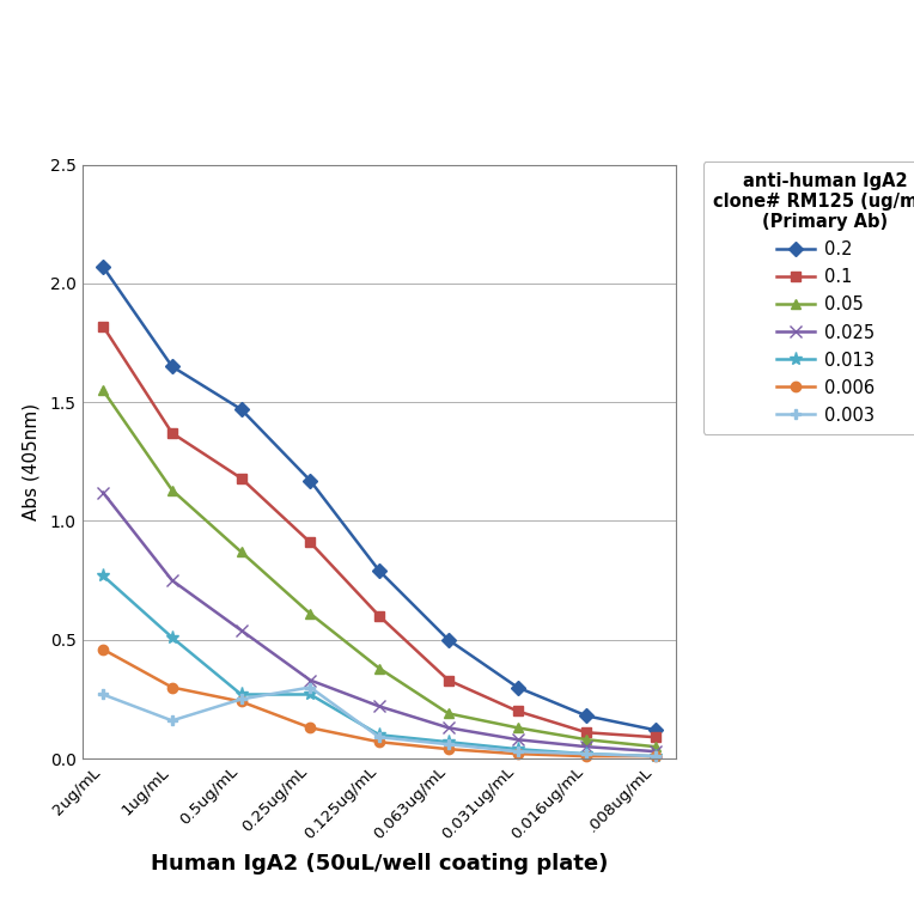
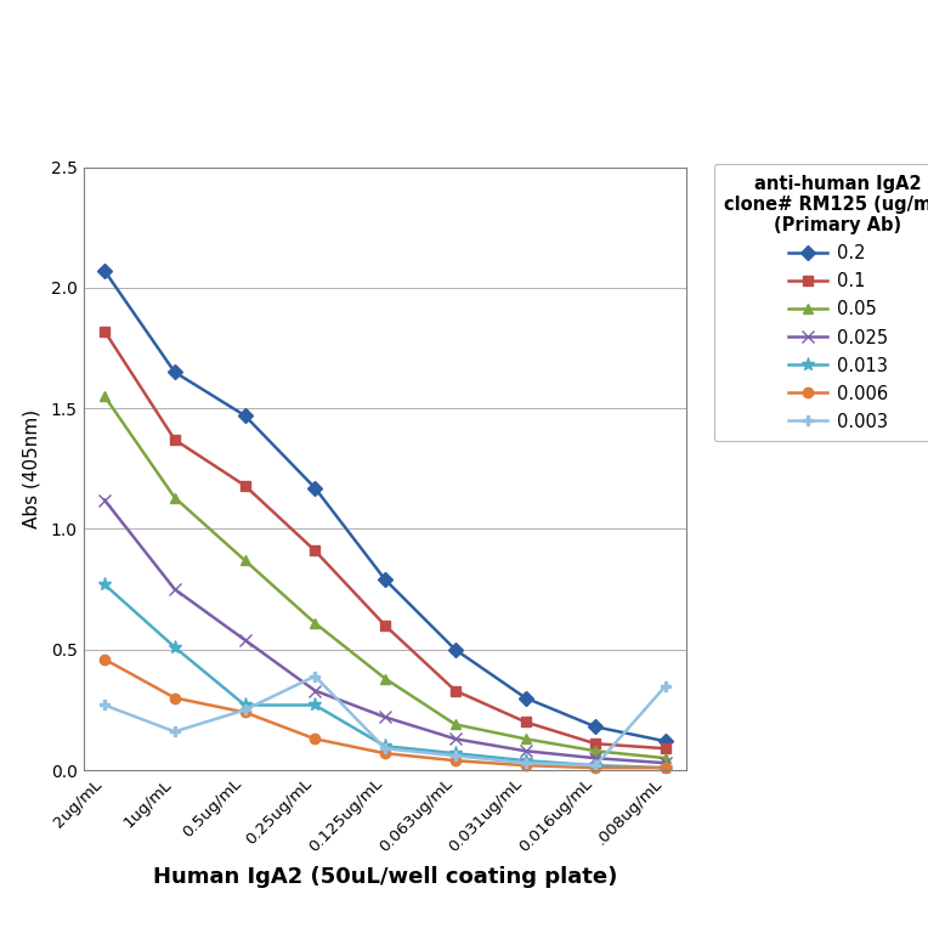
0.003/0.25ug/mL: 0.30 -> 0.39
0.003/.008ug/mL: 0.01 -> 0.35
